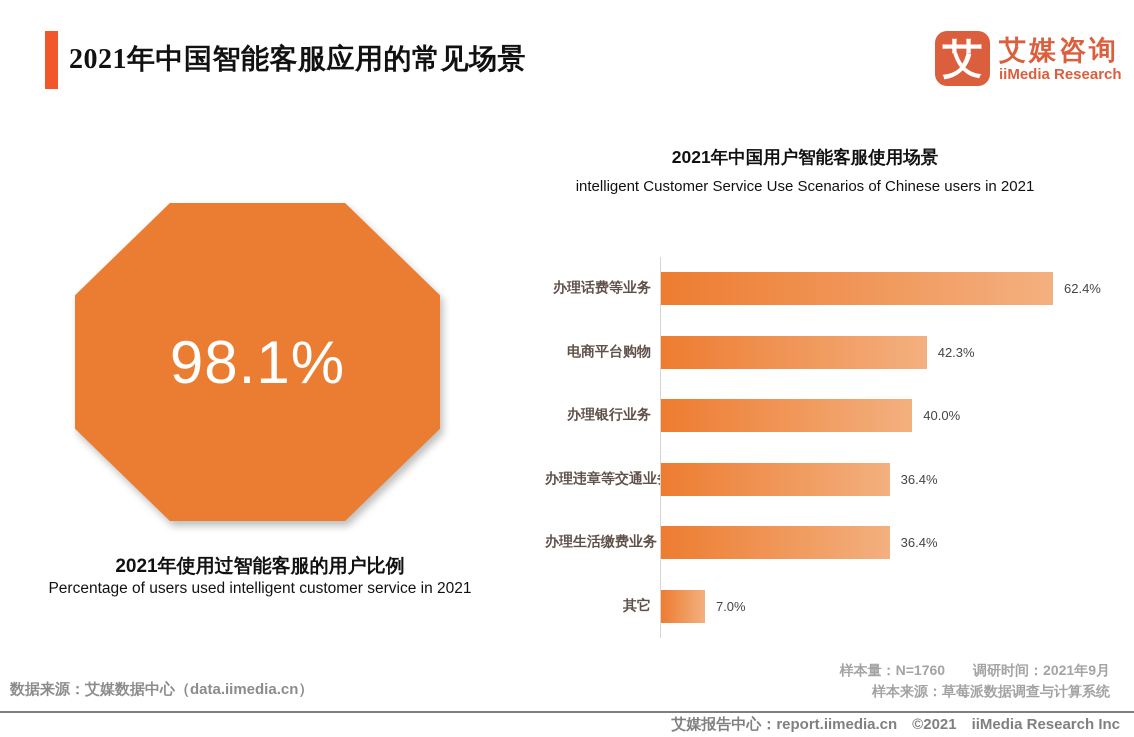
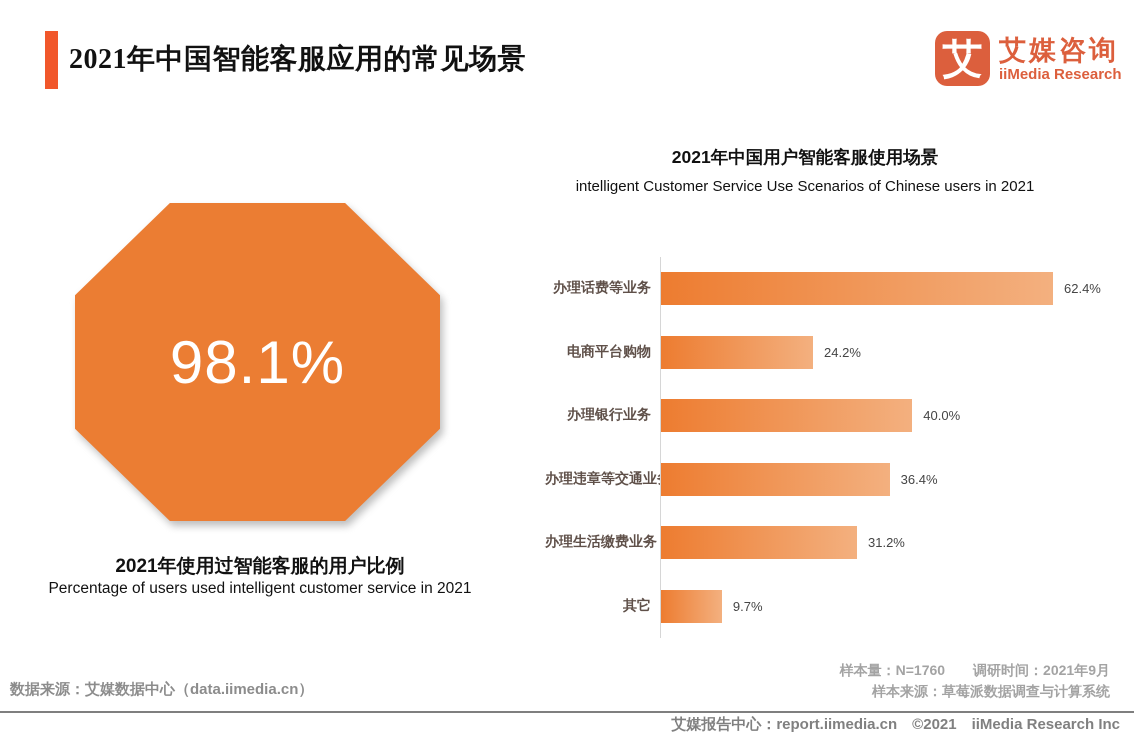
电商平台购物: 42.3% -> 24.2%
办理生活缴费业务: 36.4% -> 31.2%
其它: 7.0% -> 9.7%
